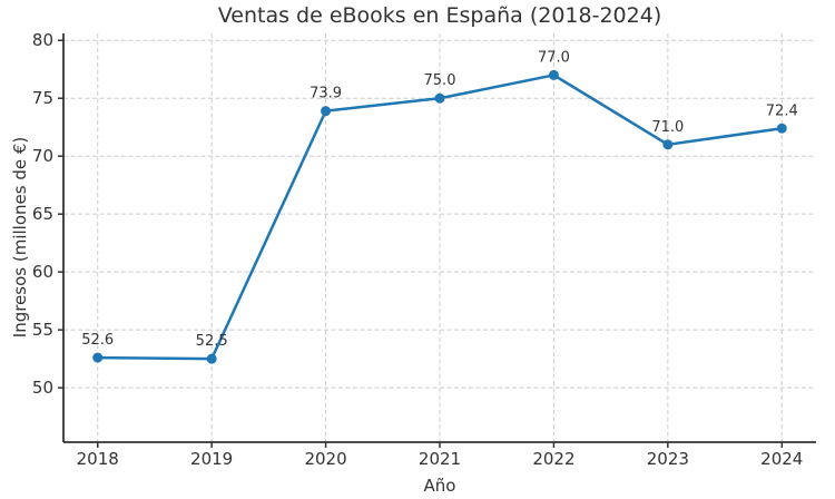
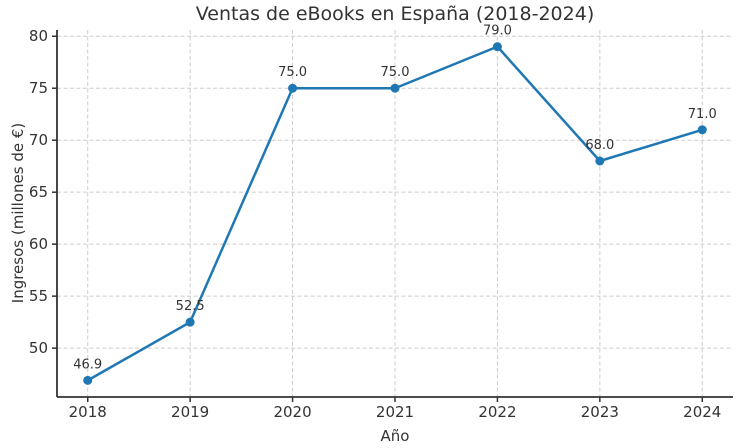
2018: 52.6 -> 46.9
2020: 73.9 -> 75.0
2022: 77.0 -> 79.0
2023: 71.0 -> 68.0
2024: 72.4 -> 71.0
